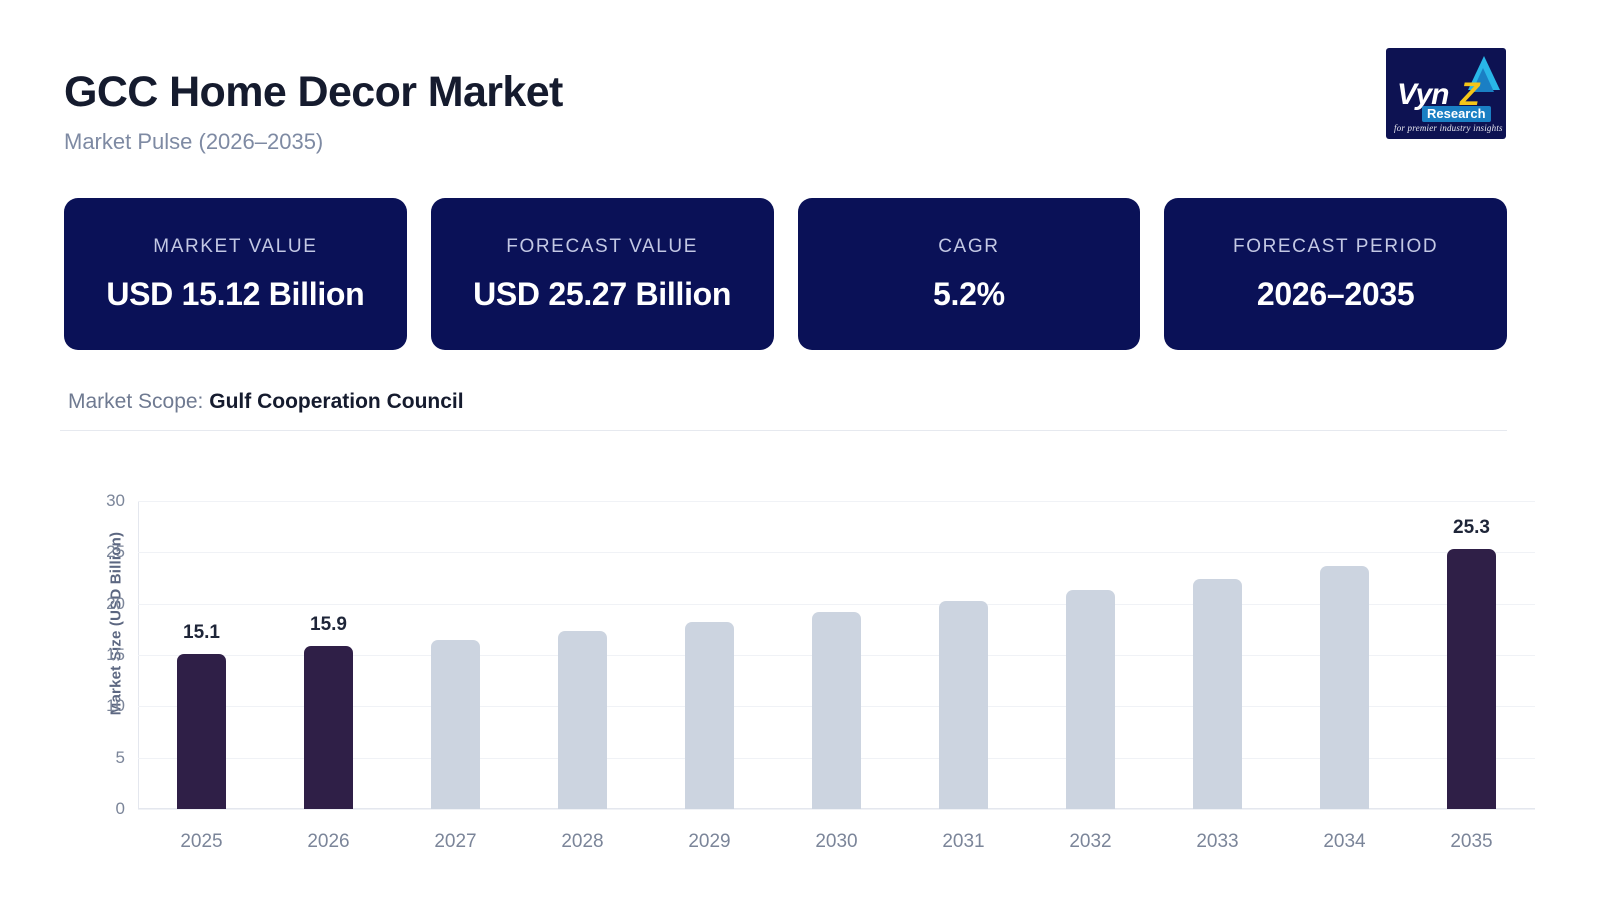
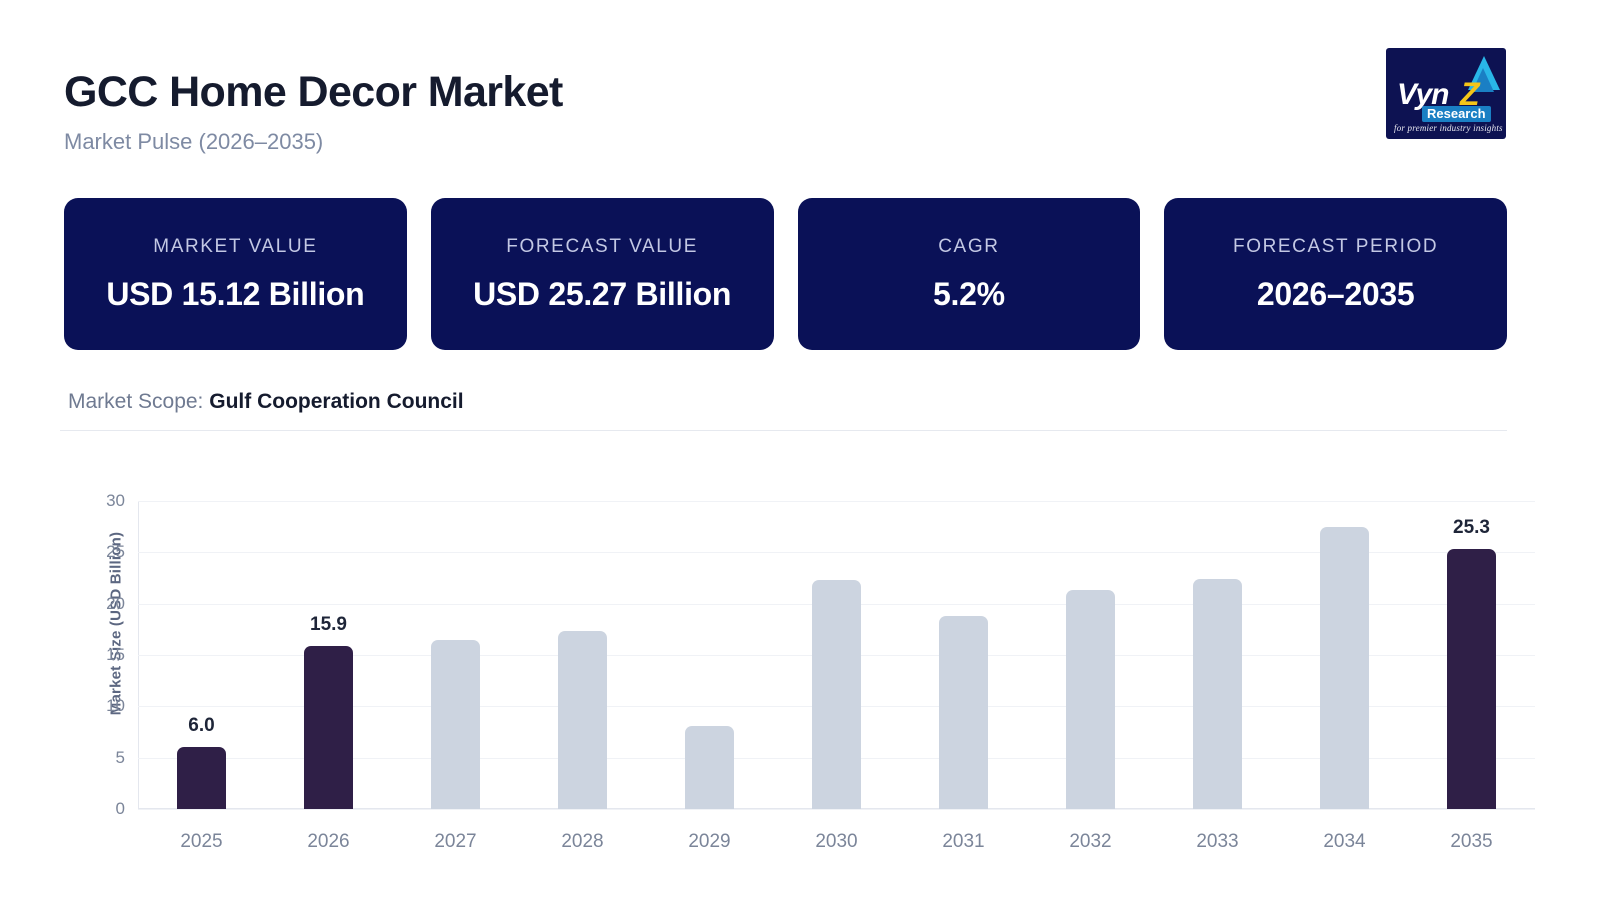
2025: 15.1 -> 6.0
2029: 18.2 -> 8.1
2030: 19.2 -> 22.3
2031: 20.3 -> 18.8
2034: 23.7 -> 27.5
